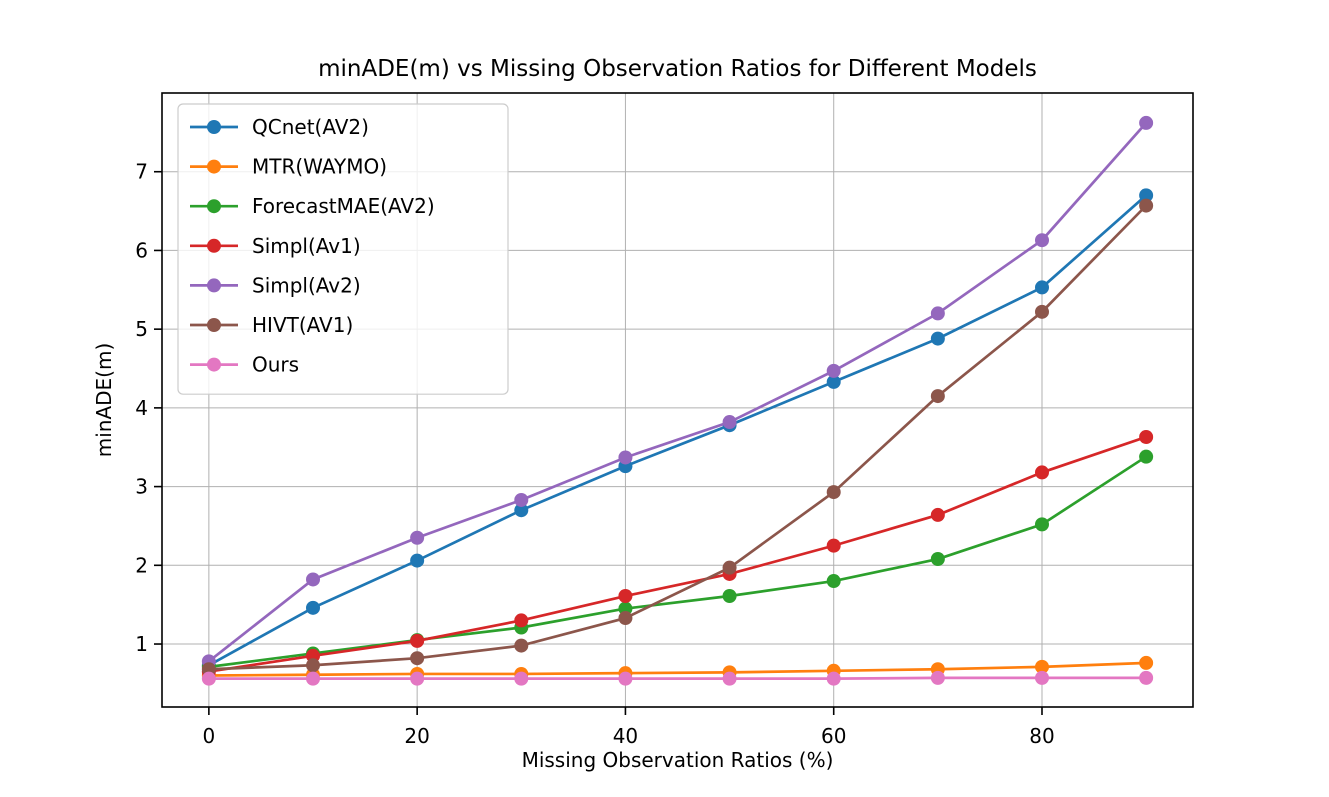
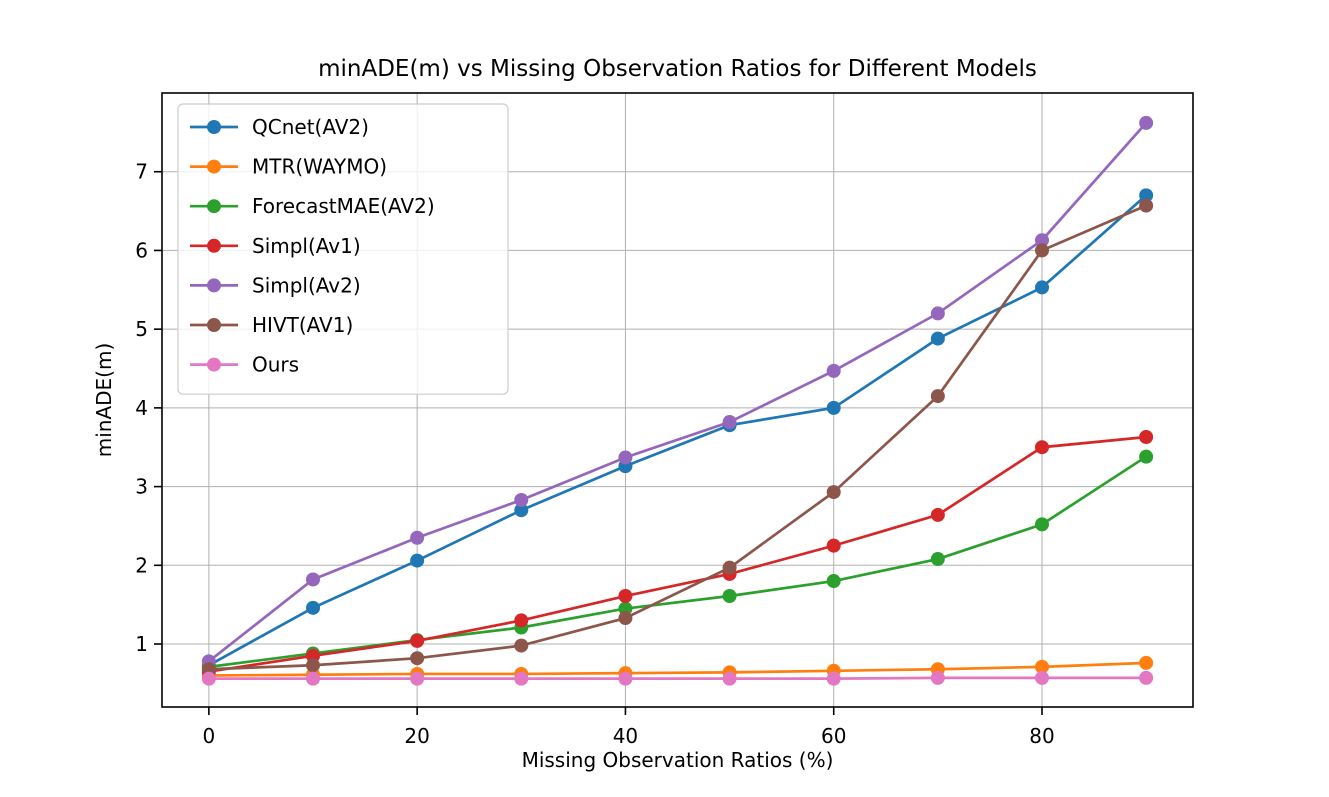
QCnet(AV2)/60: 4.3 -> 4.0
Simpl(Av1)/80: 3.2 -> 3.5
HIVT(AV1)/80: 5.2 -> 6.0
